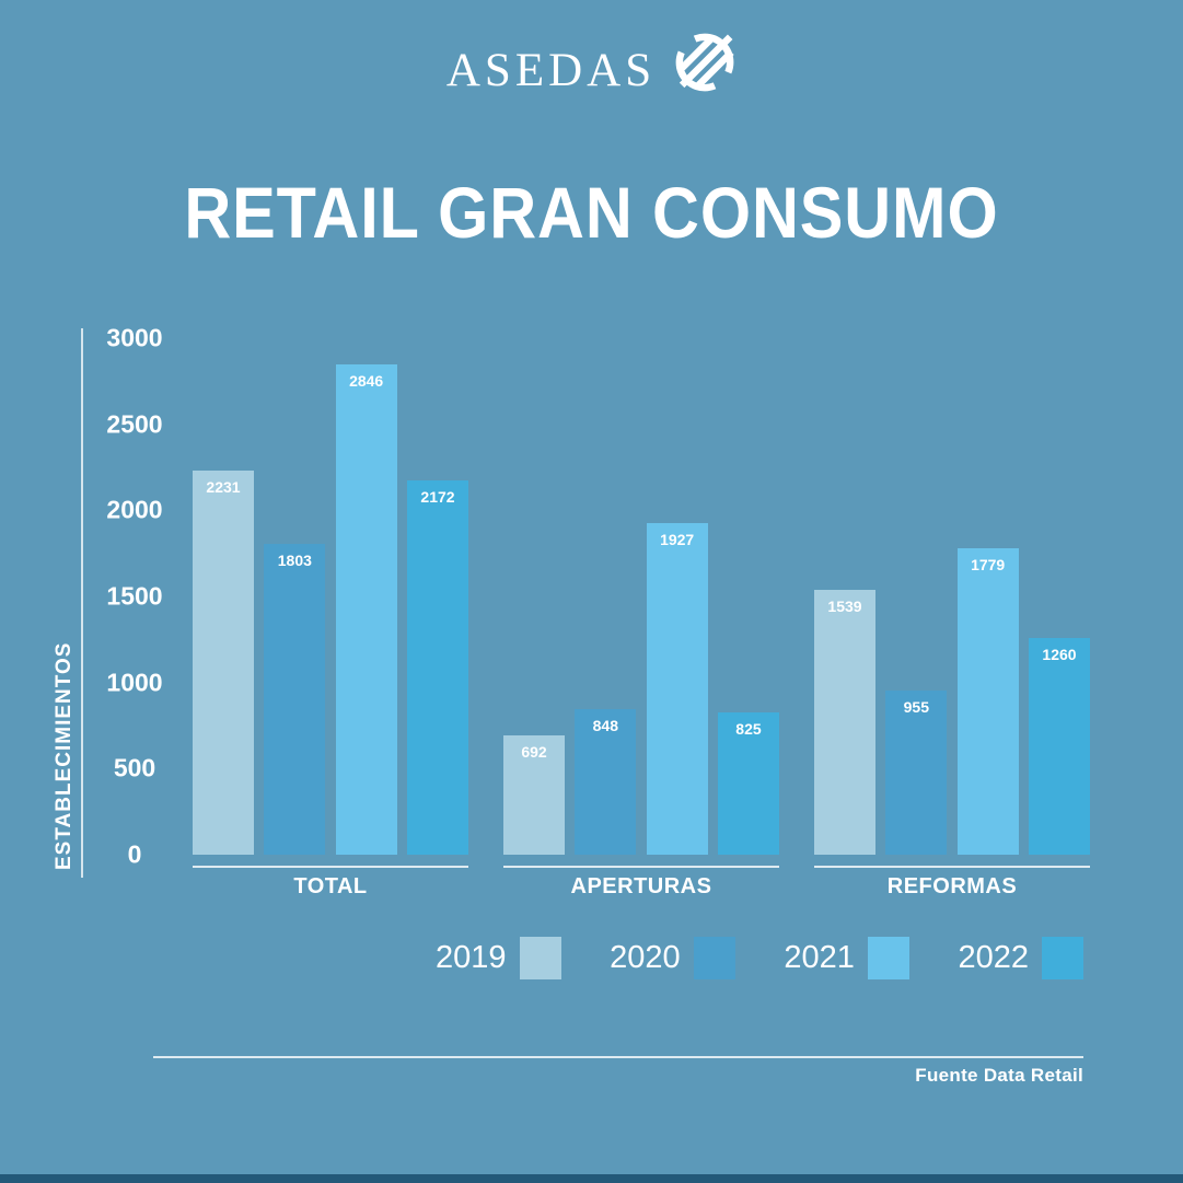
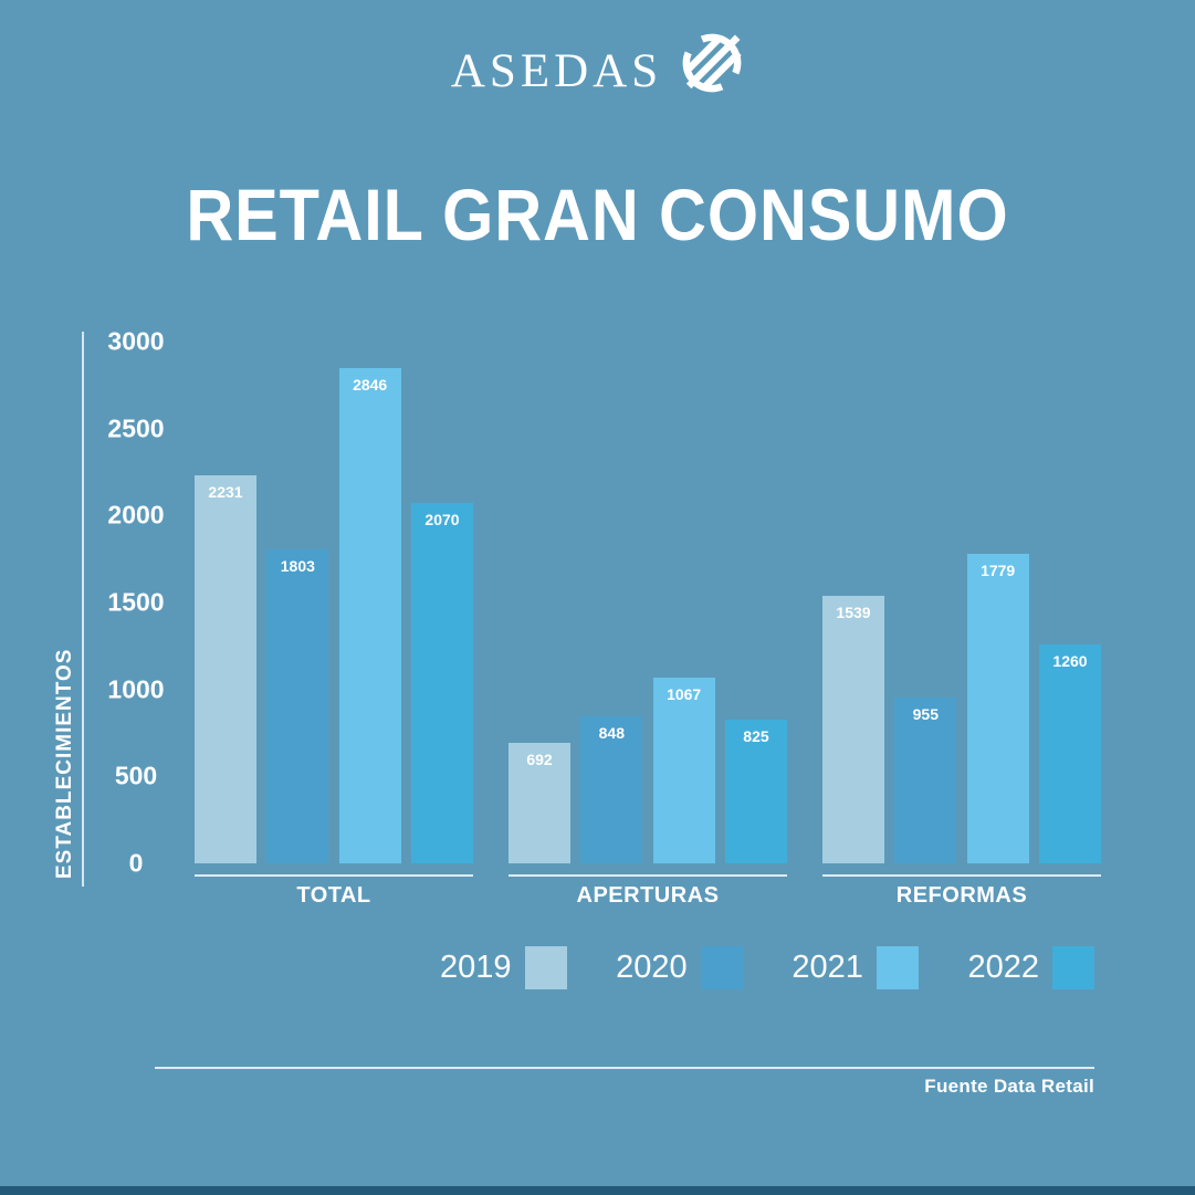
2022/TOTAL: 2172 -> 2070
2021/APERTURAS: 1927 -> 1067
